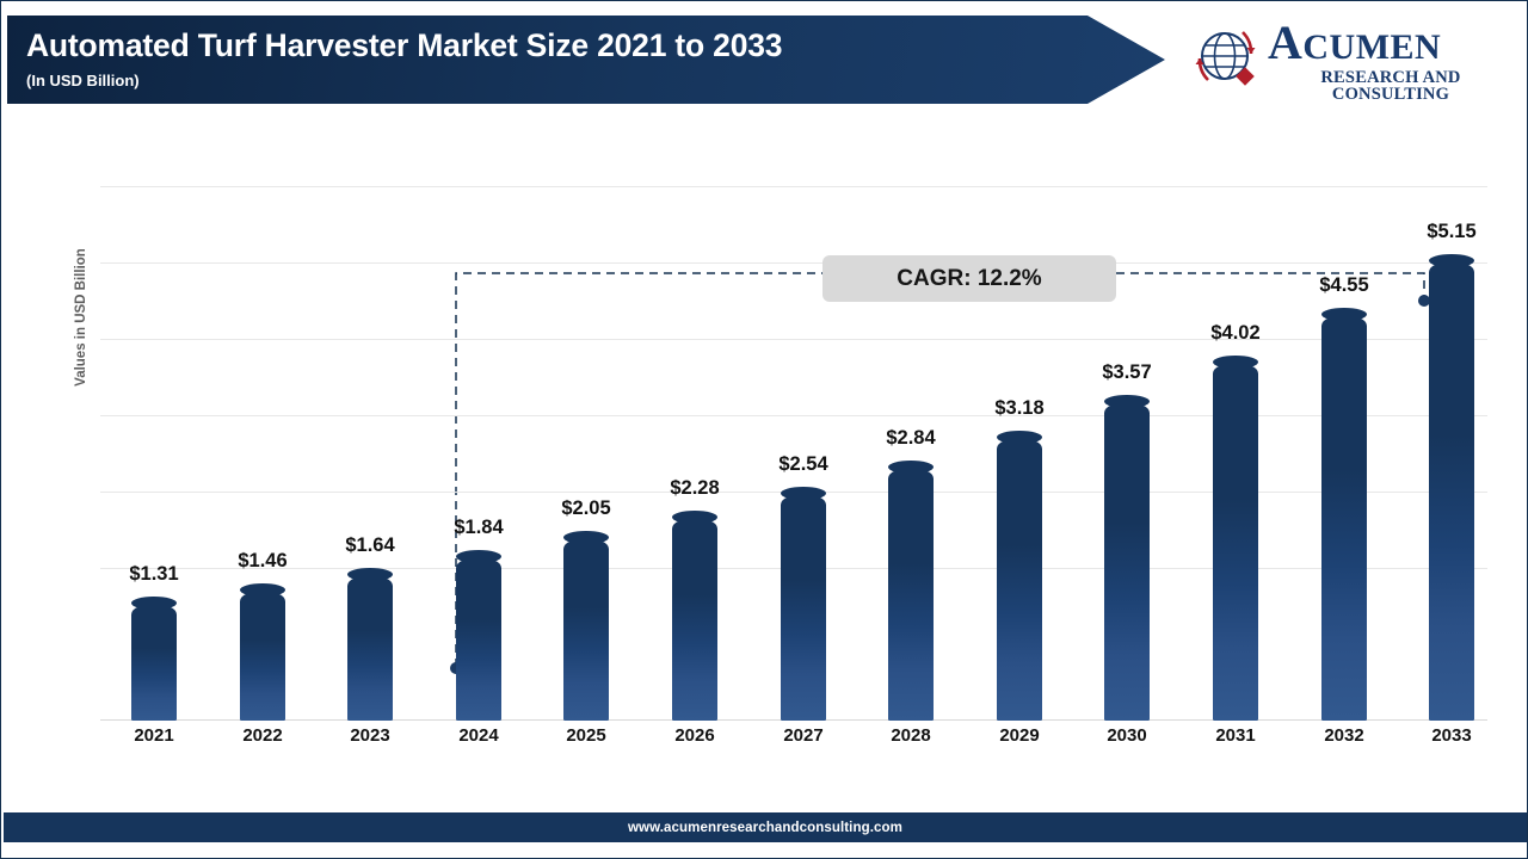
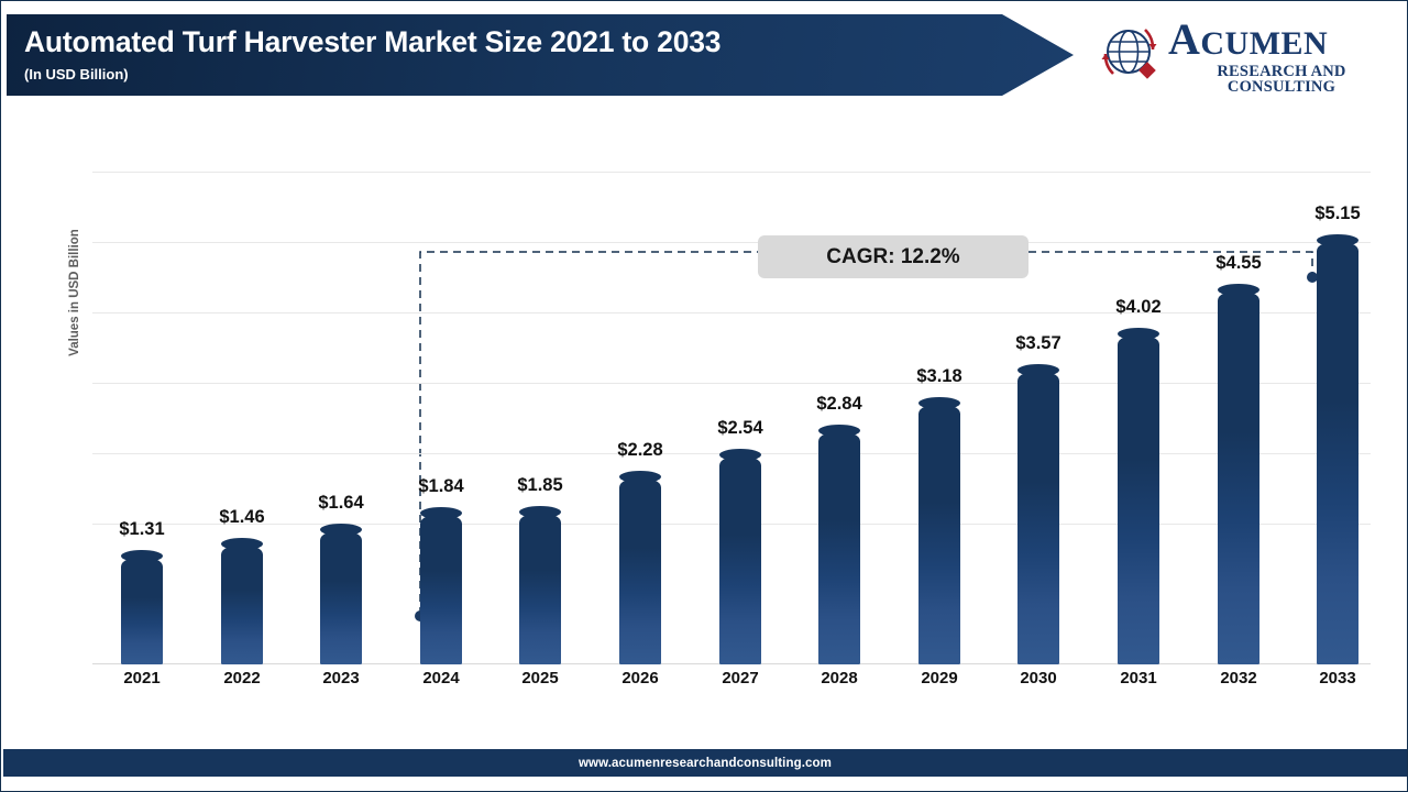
2025: $2.05 -> $1.85
